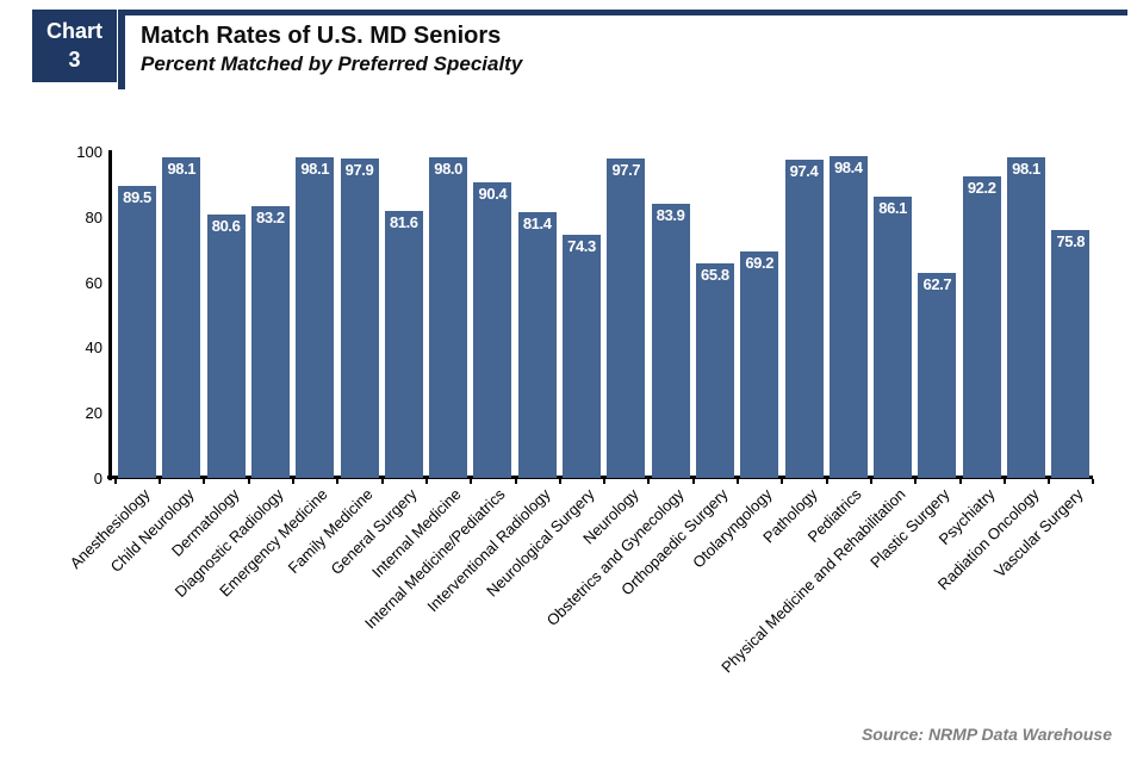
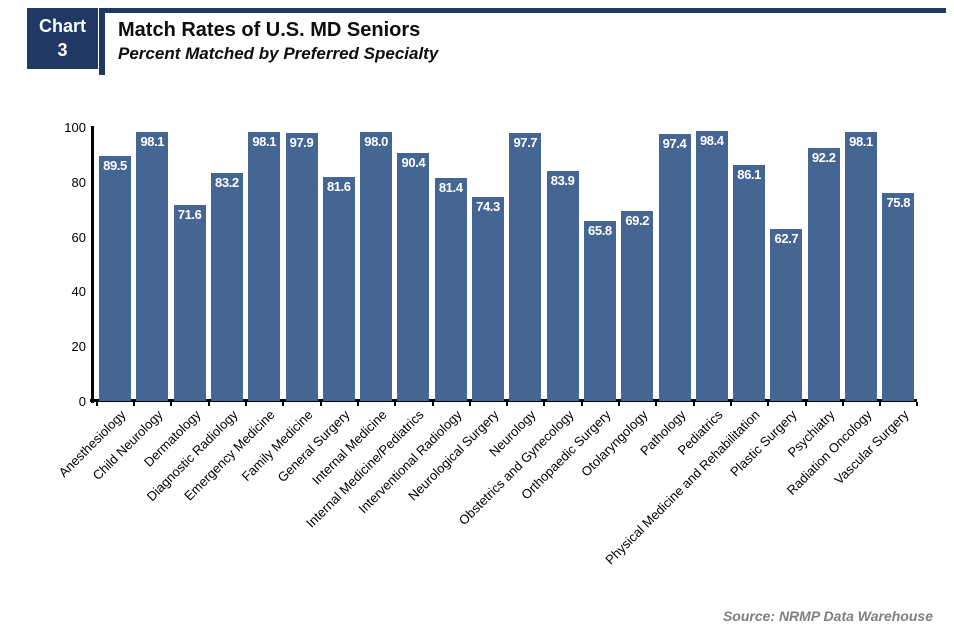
Dermatology: 80.6 -> 71.6
